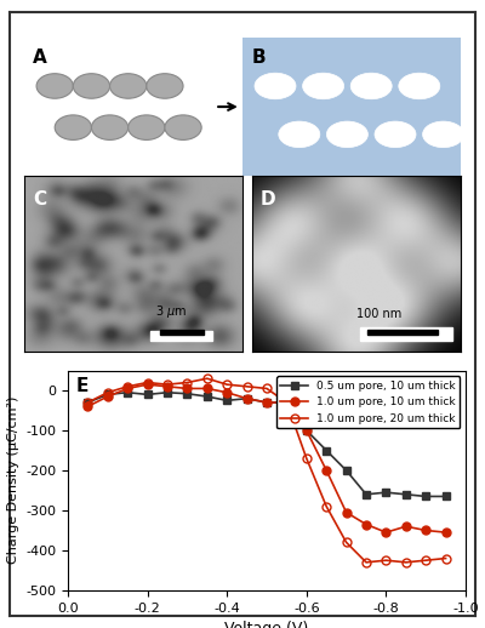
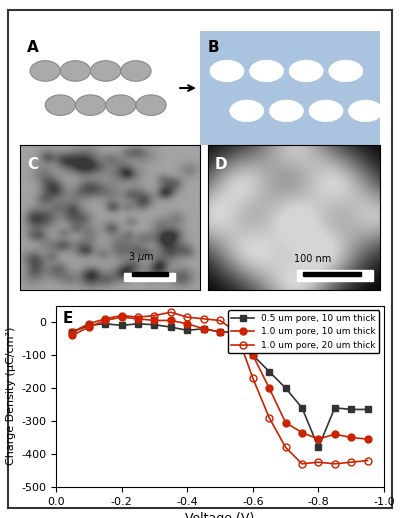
0.5 um pore, 10 um thick/-0.8: -255 -> -380
